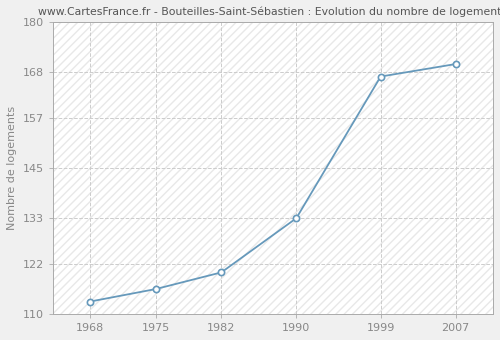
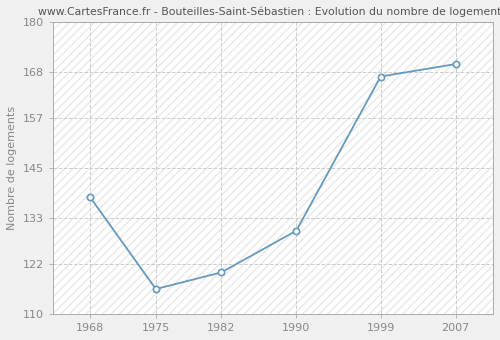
1968: 113 -> 138
1990: 133 -> 130
